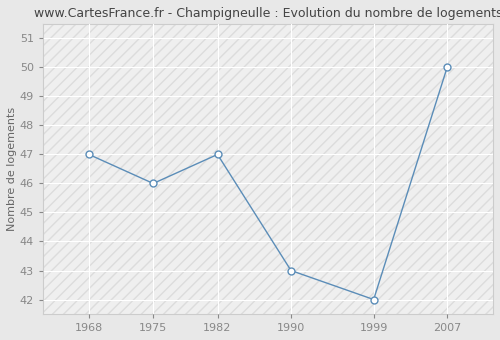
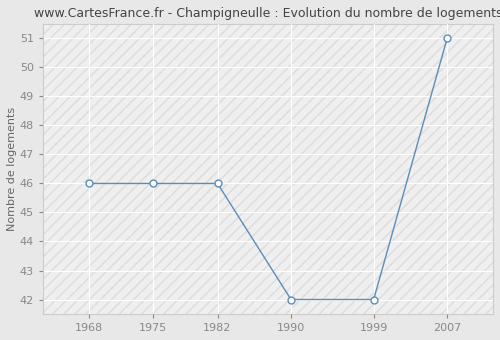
1968: 47 -> 46
1982: 47 -> 46
1990: 43 -> 42
2007: 50 -> 51
